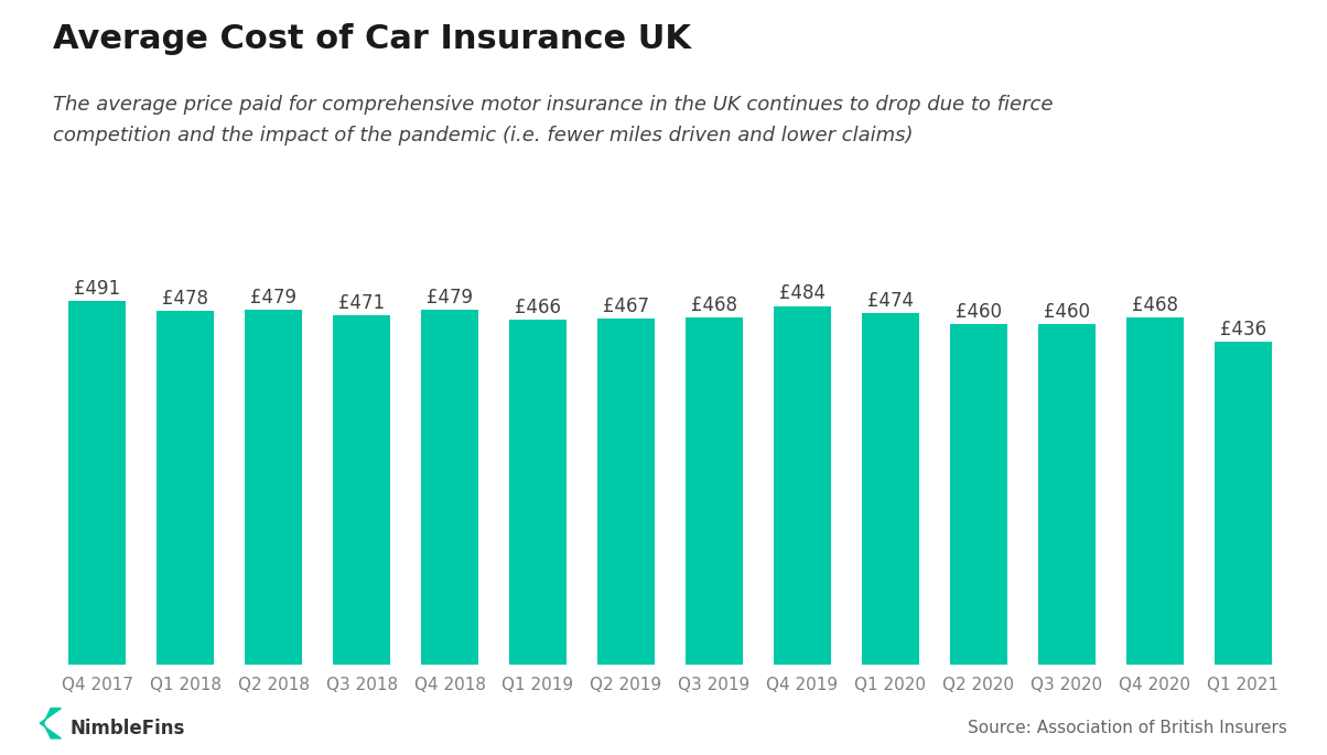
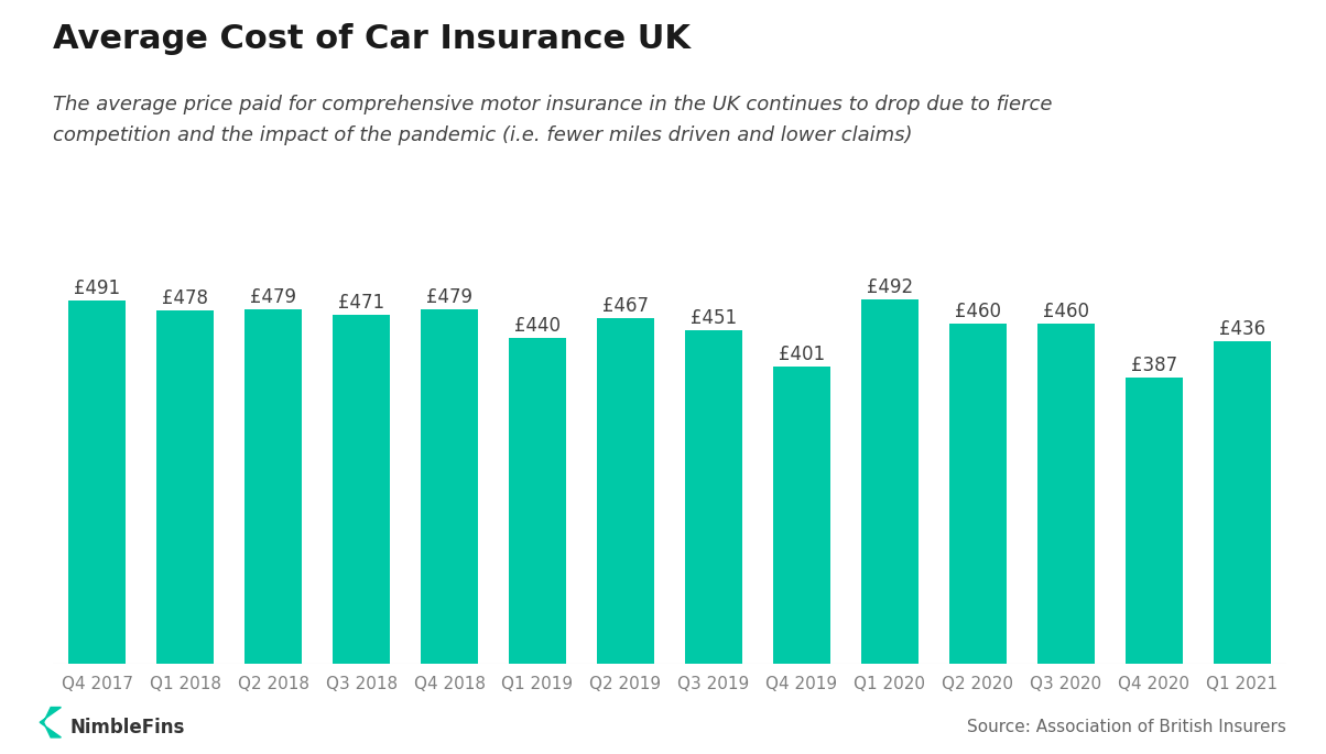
Q1 2019: £466 -> £440
Q3 2019: £468 -> £451
Q4 2019: £484 -> £401
Q1 2020: £474 -> £492
Q4 2020: £468 -> £387
